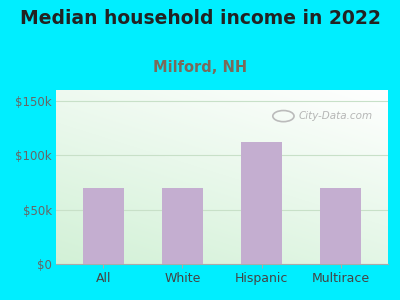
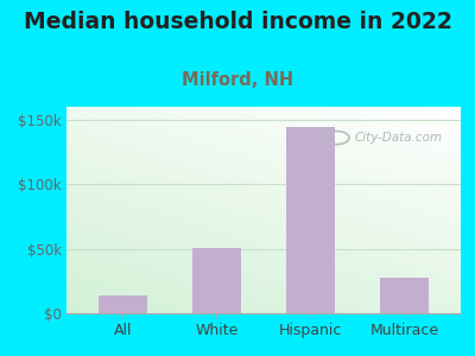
All: $70k -> $14k
White: $70k -> $51k
Hispanic: $112k -> $144k
Multirace: $70k -> $28k
